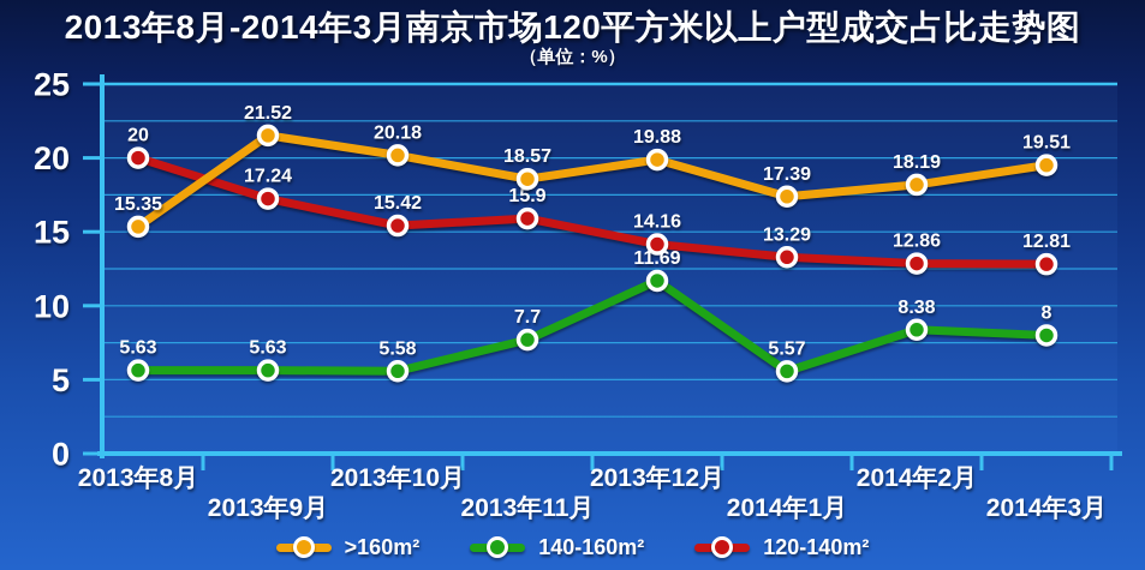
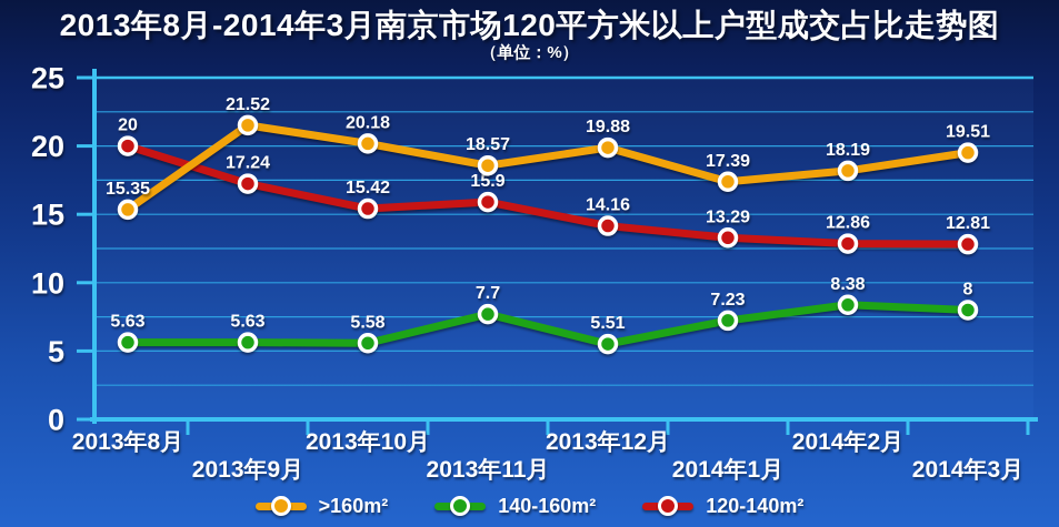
140-160m²/2013年12月: 11.69 -> 5.51
140-160m²/2014年1月: 5.57 -> 7.23
